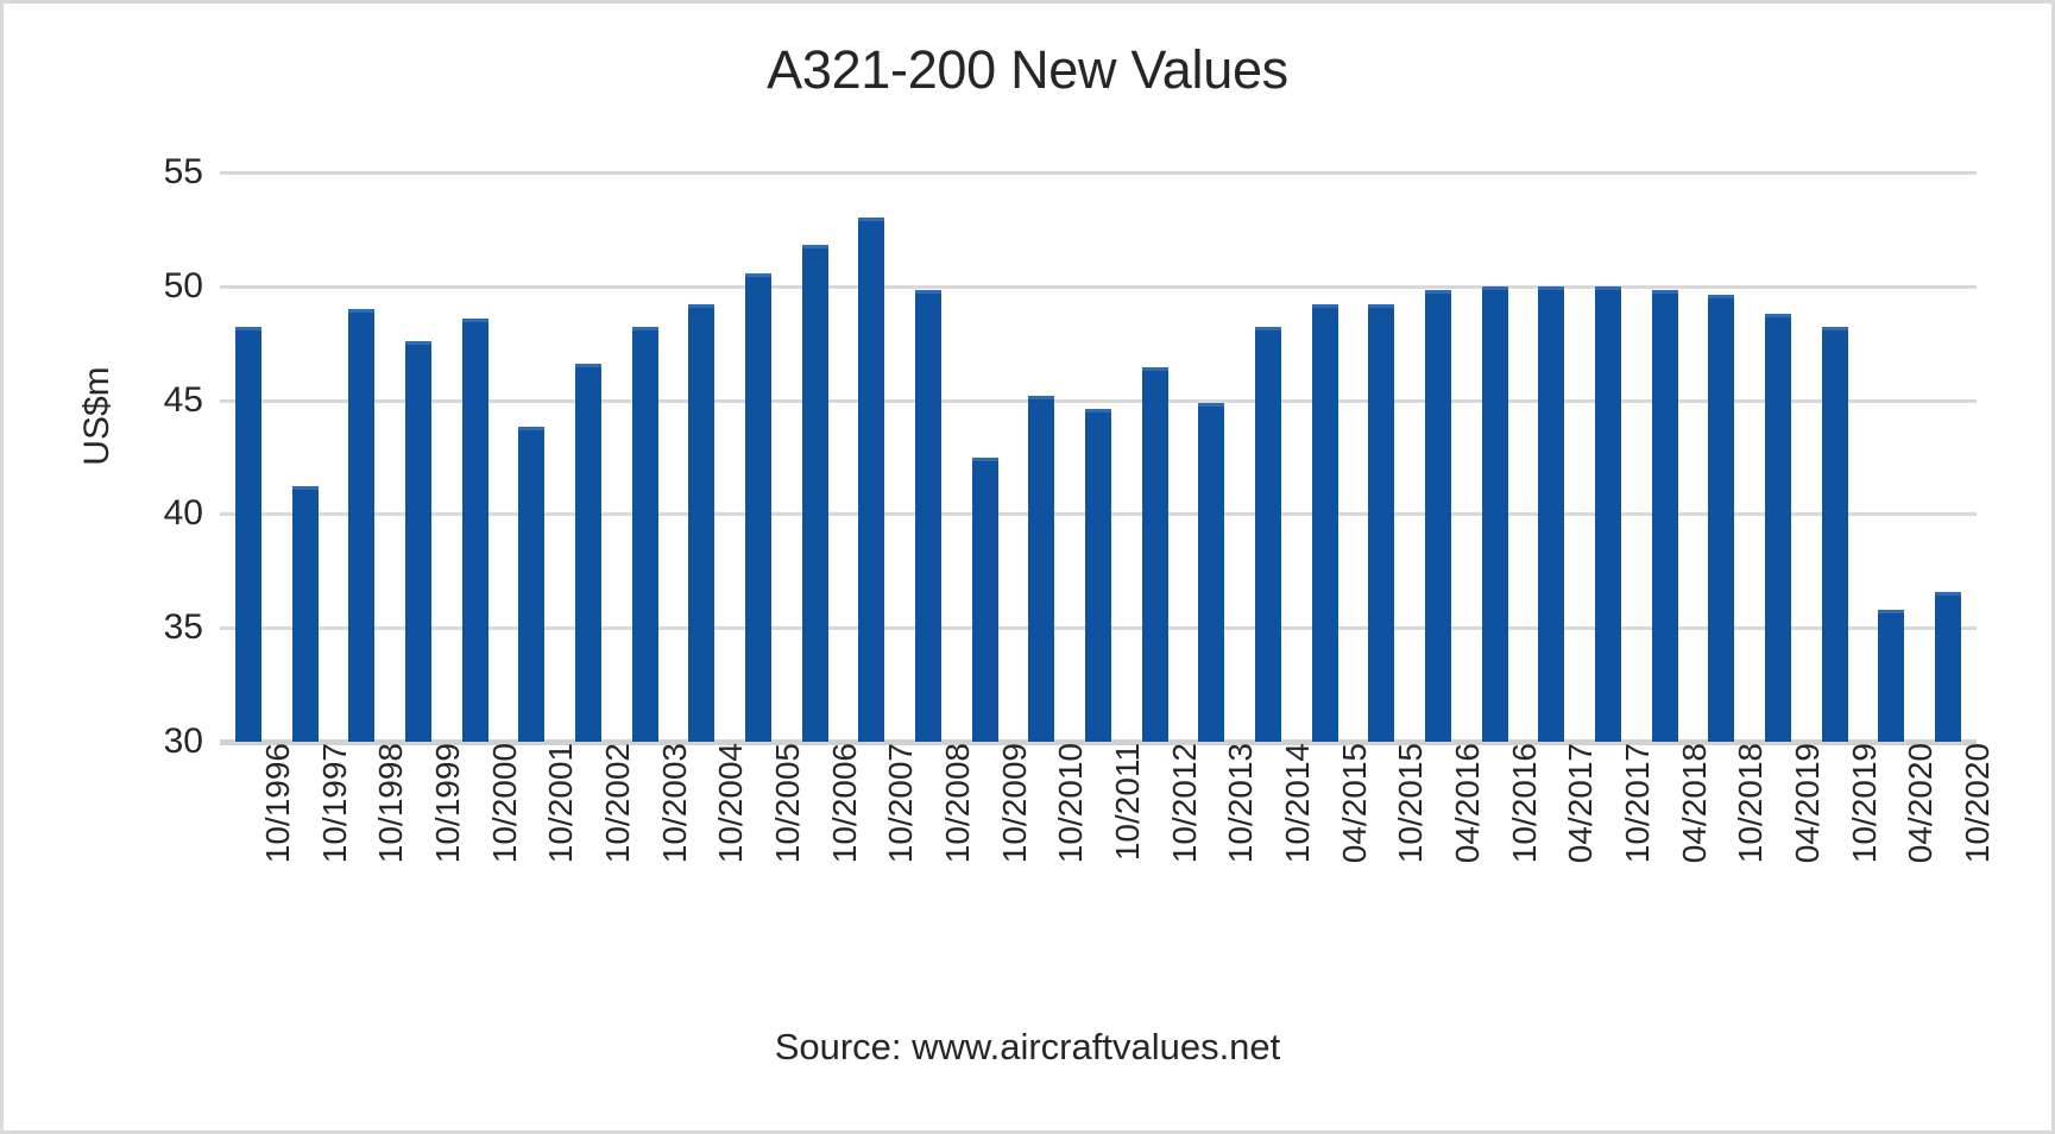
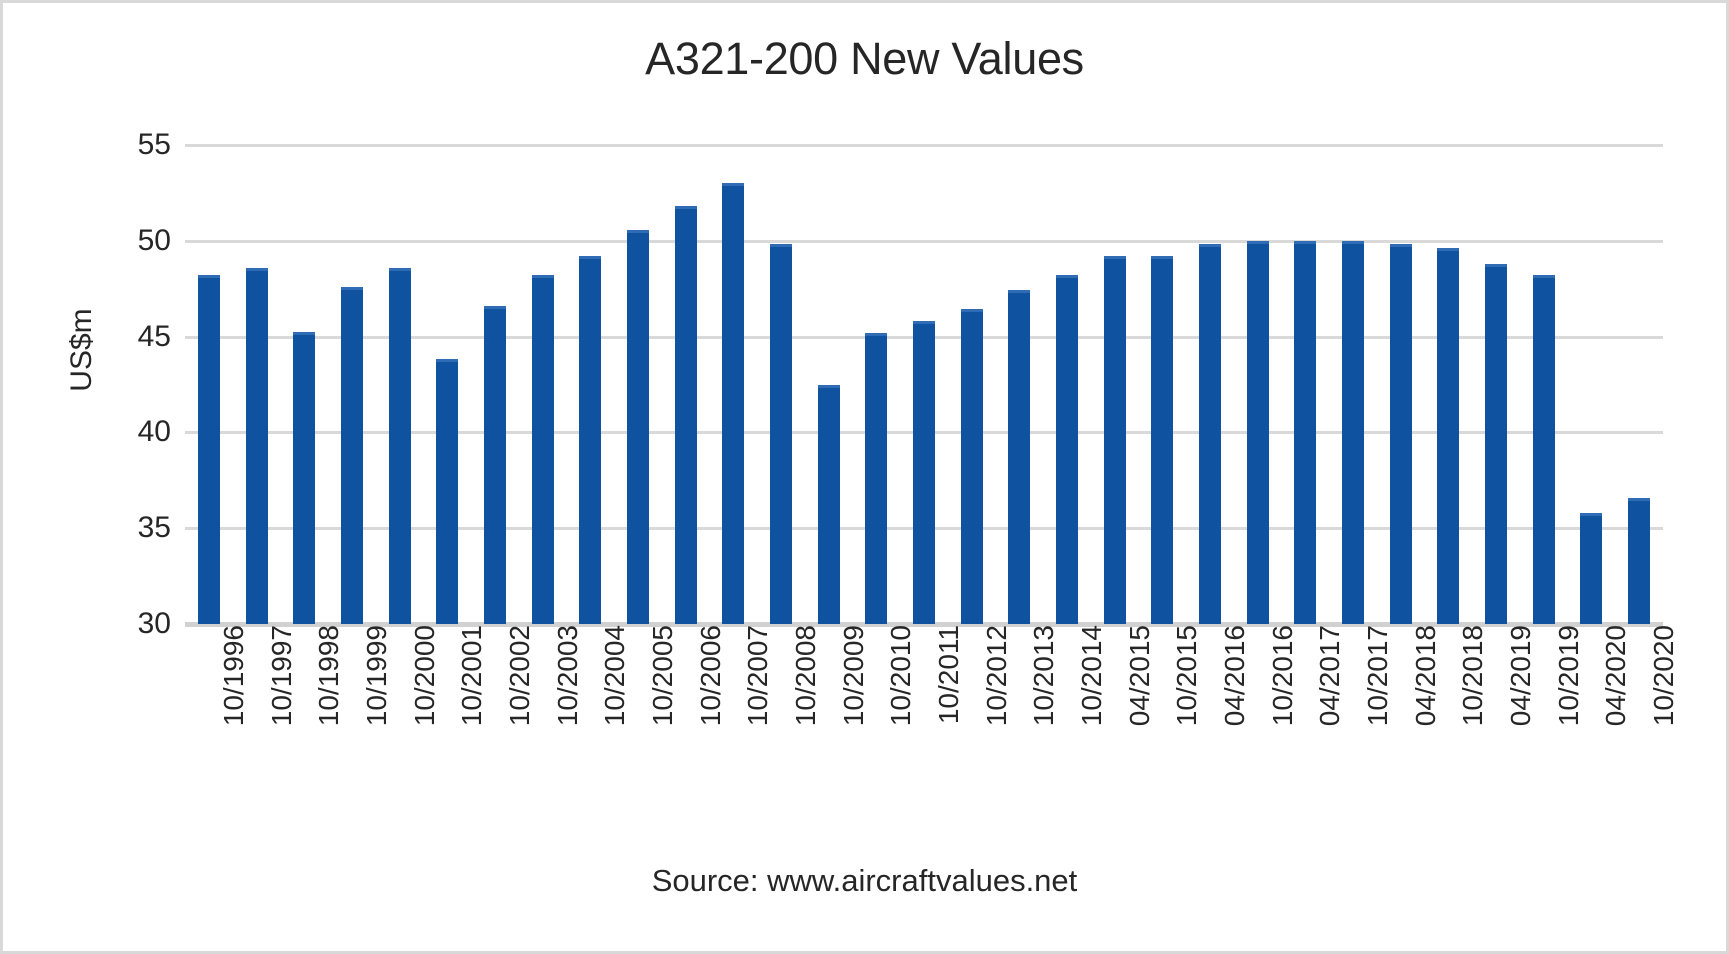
10/1997: 41.2 -> 48.6
10/1998: 49.0 -> 45.2
10/2011: 44.6 -> 45.8
10/2013: 44.9 -> 47.5
